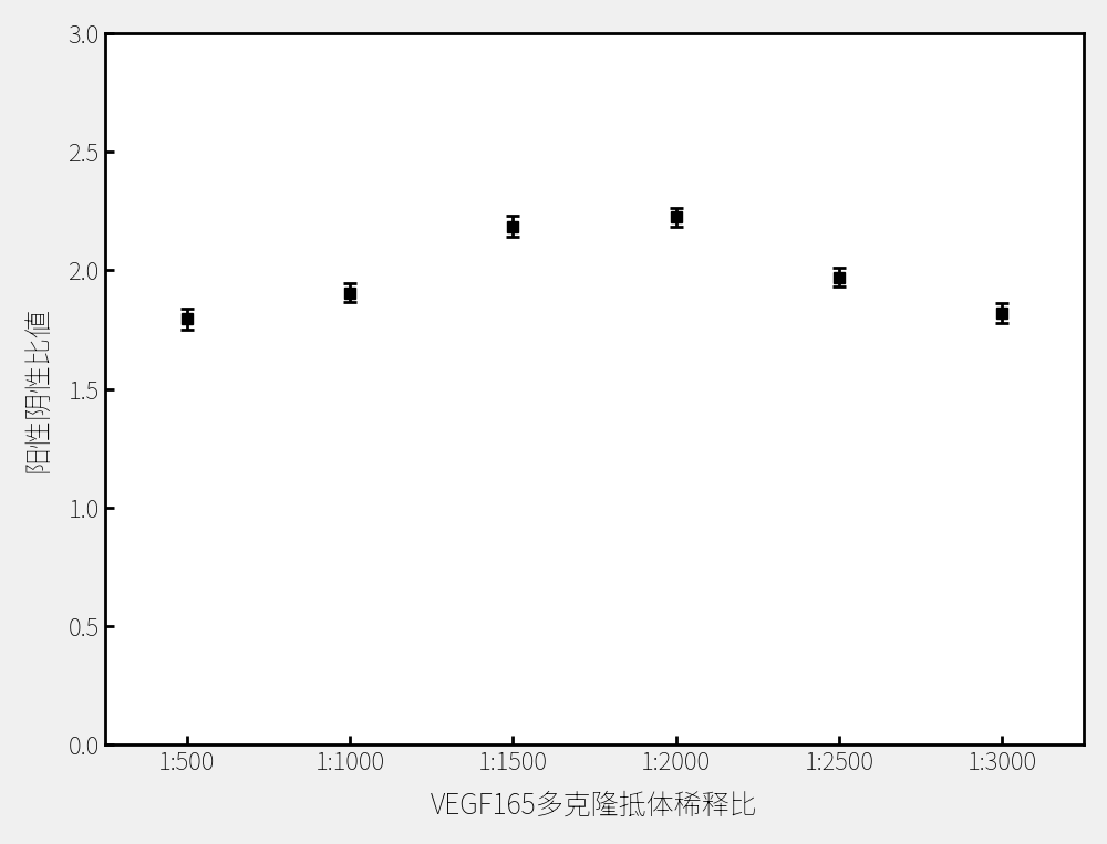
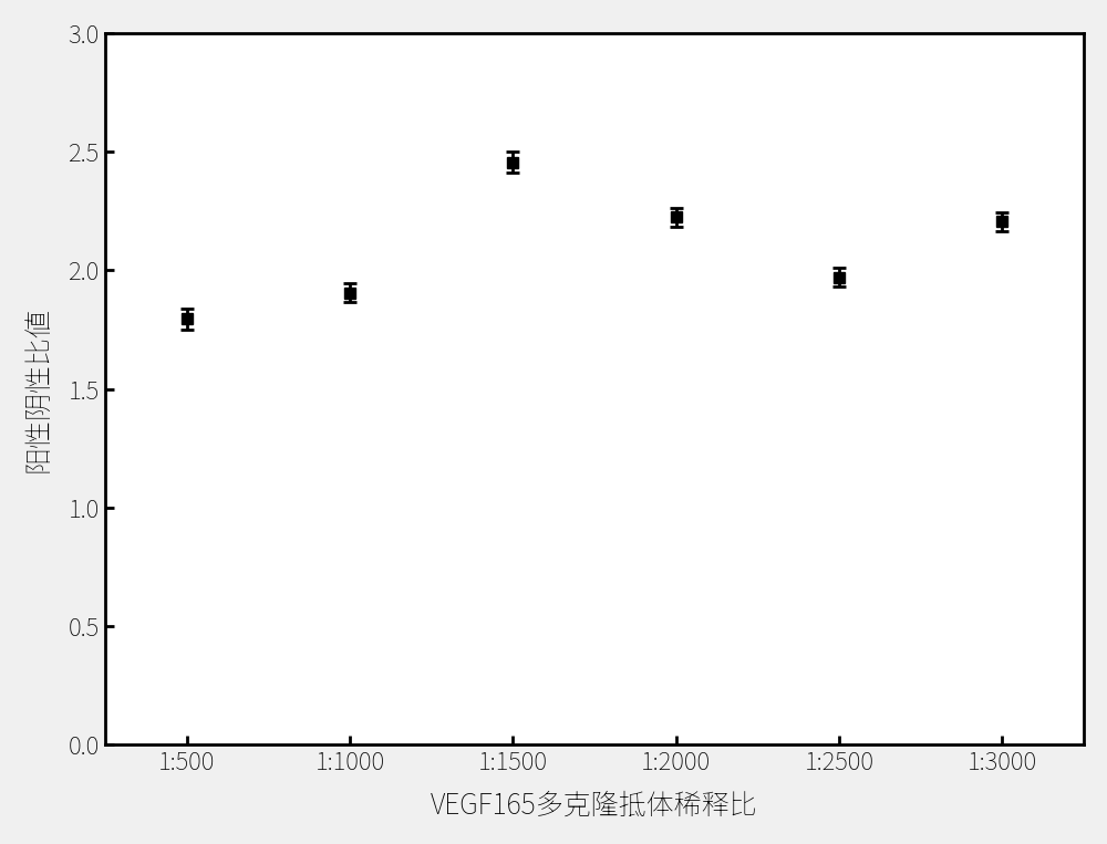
1:1500: 2.185 -> 2.455
1:3000: 1.820 -> 2.205
